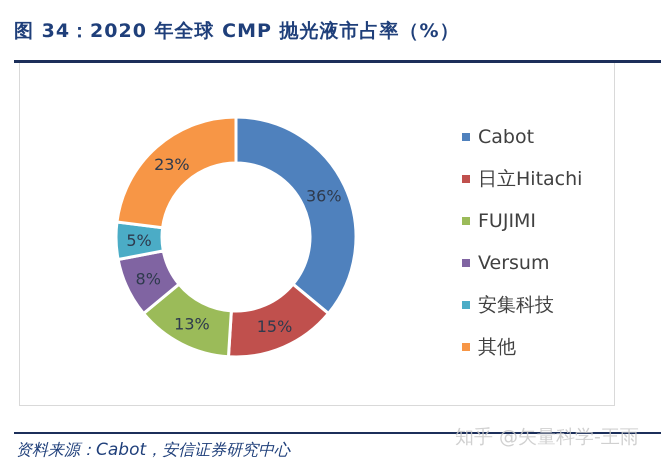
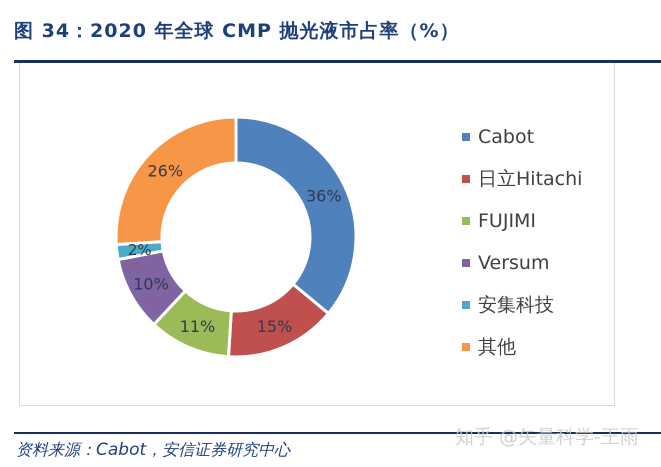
FUJIMI: 13% -> 11%
Versum: 8% -> 10%
安集科技: 5% -> 2%
其他: 23% -> 26%
